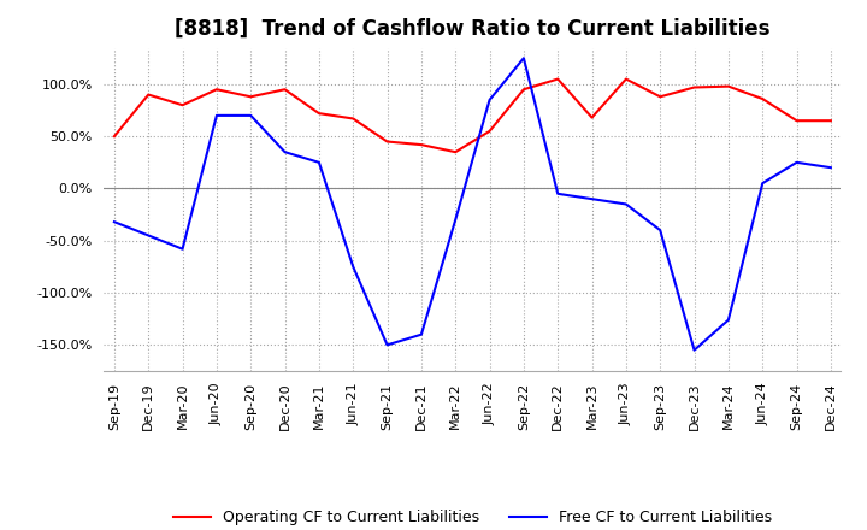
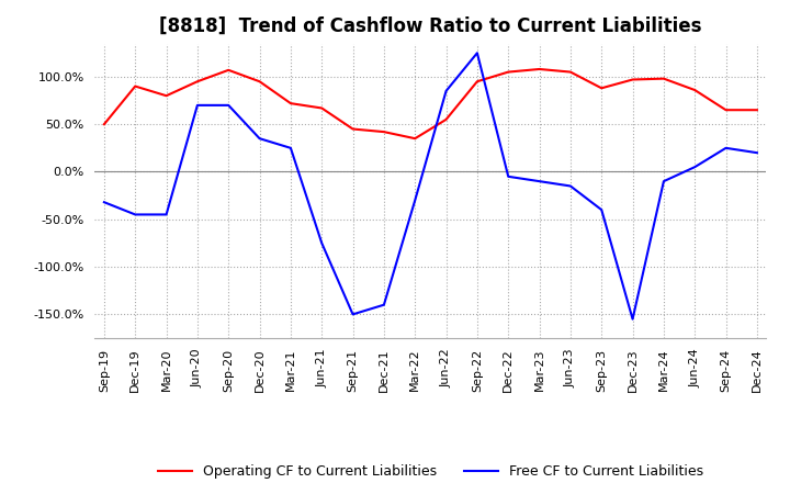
Free CF to Current Liabilities/Mar-20: -58% -> -45%
Operating CF to Current Liabilities/Sep-20: 88% -> 107%
Operating CF to Current Liabilities/Mar-23: 68% -> 108%
Free CF to Current Liabilities/Mar-24: -126% -> -10%
